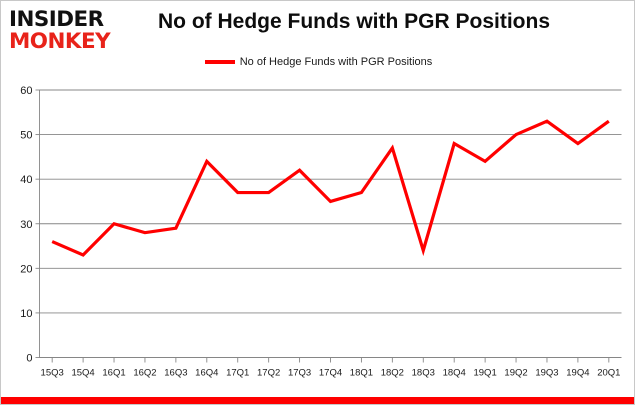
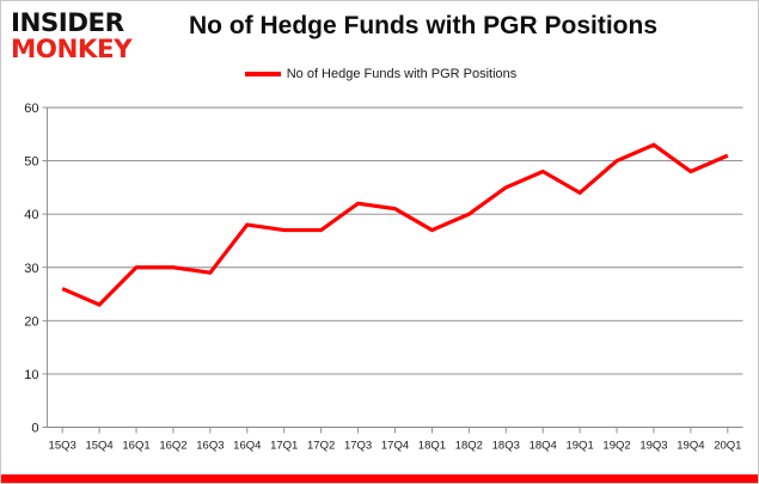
16Q2: 28 -> 30
16Q4: 44 -> 38
17Q4: 35 -> 41
18Q2: 47 -> 40
18Q3: 24 -> 45
20Q1: 53 -> 51
